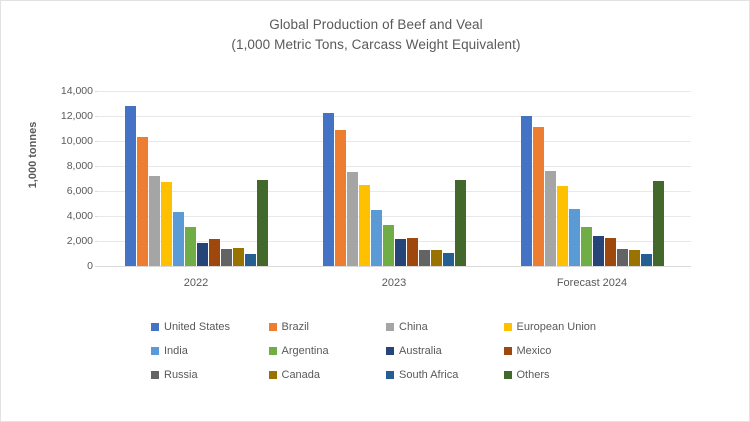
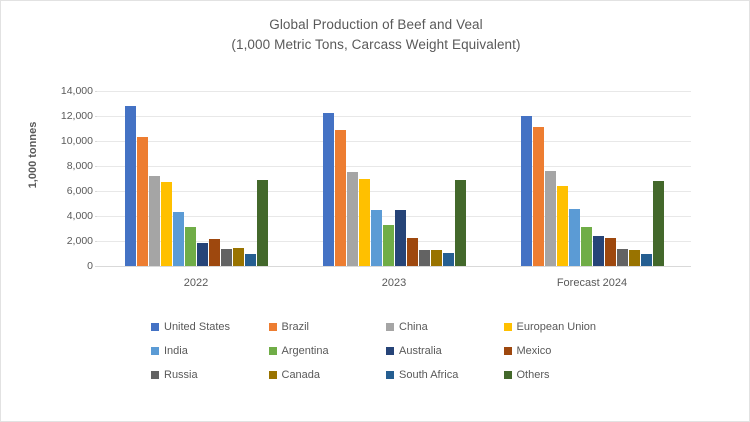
European Union/2023: 6500 -> 7000
Australia/2023: 2200 -> 4500
